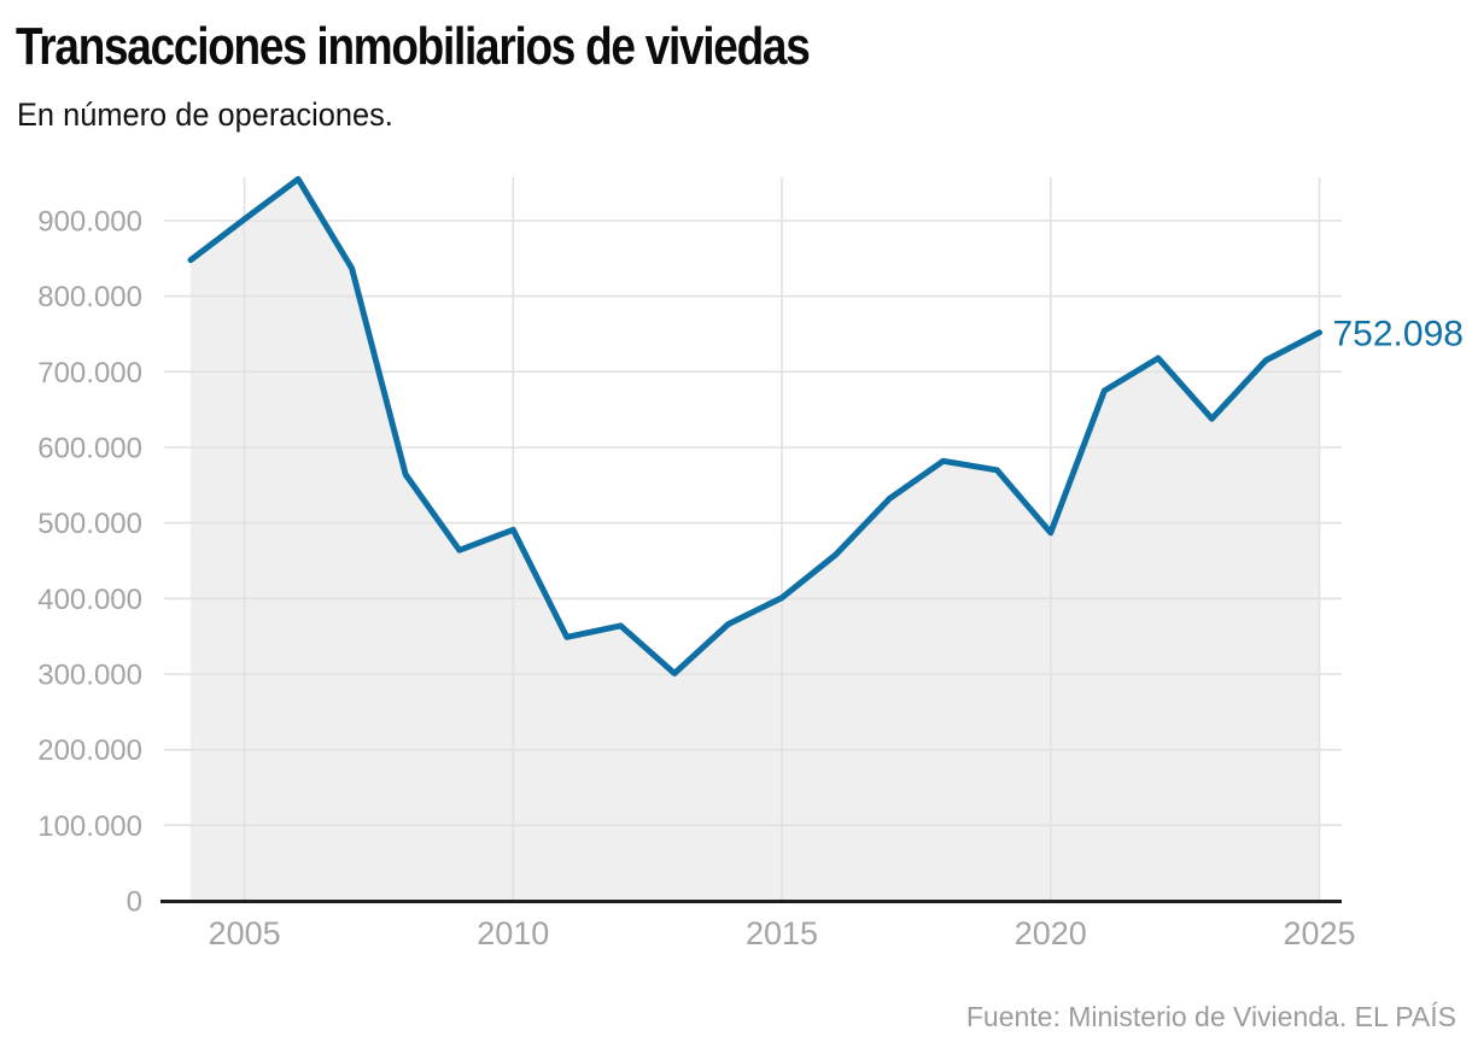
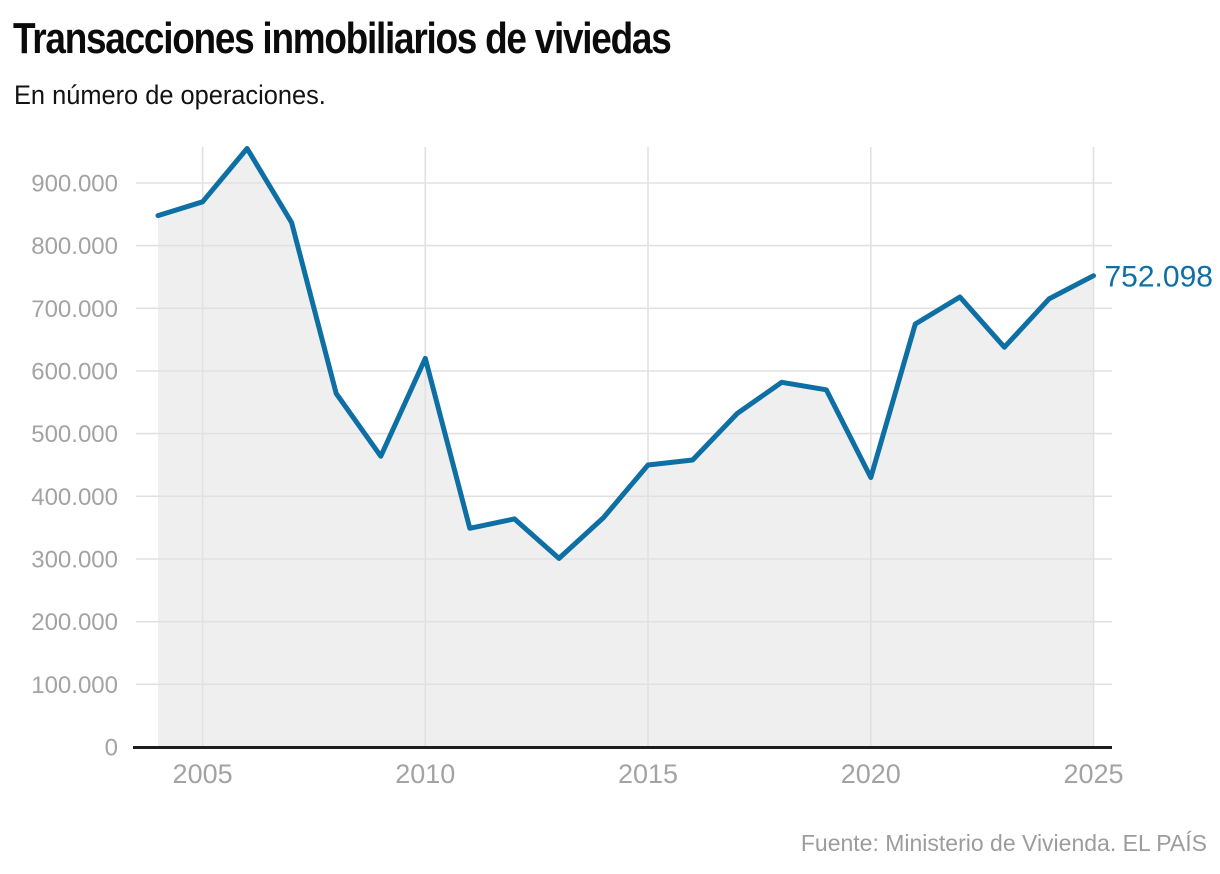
2005: 900000 -> 870000
2010: 490000 -> 620000
2015: 400000 -> 450000
2020: 490000 -> 430000
